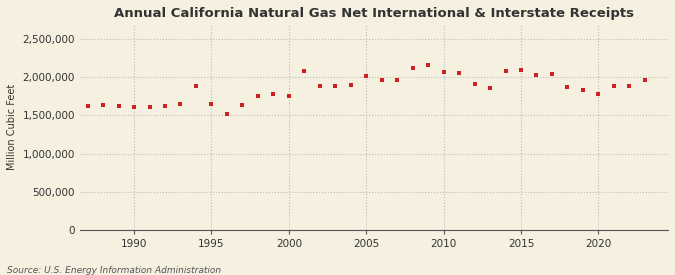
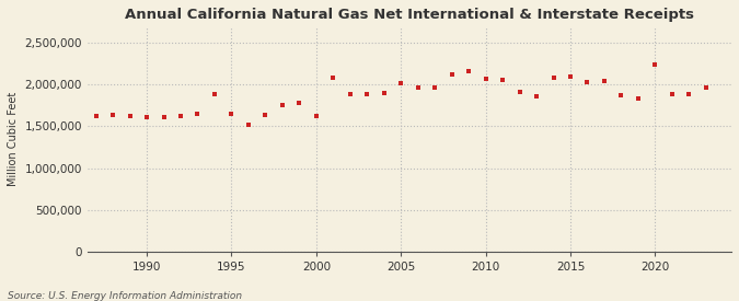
2000: 1,750,000 -> 1,620,000
2020: 1,780,000 -> 2,240,000
